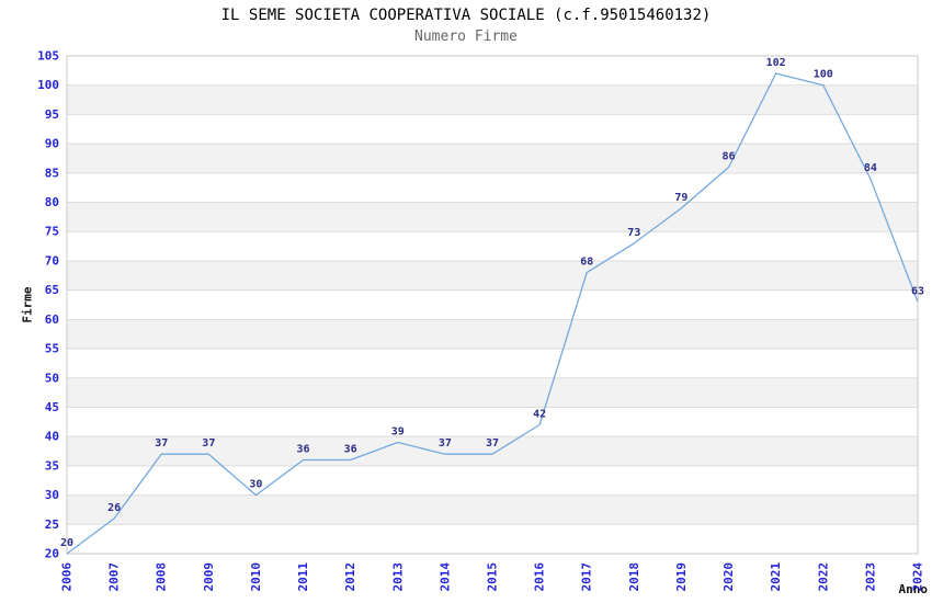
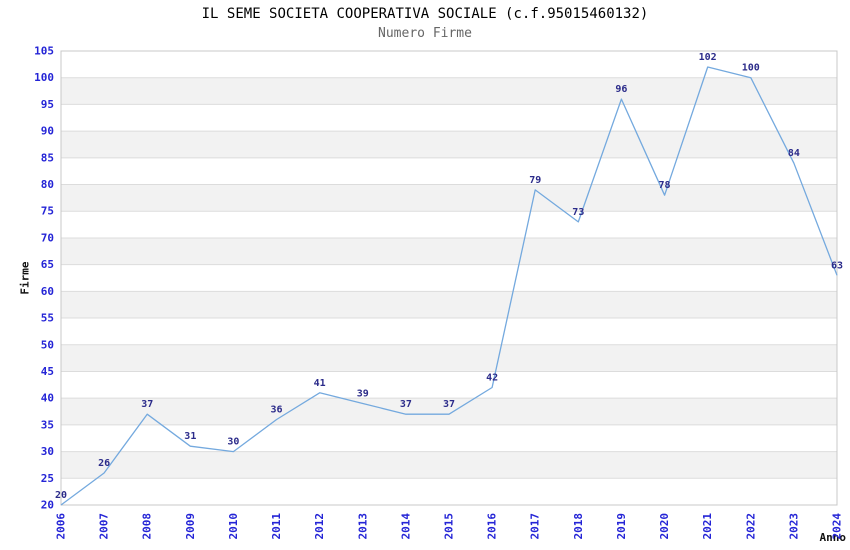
2009: 37 -> 31
2012: 36 -> 41
2017: 68 -> 79
2019: 79 -> 96
2020: 86 -> 78
